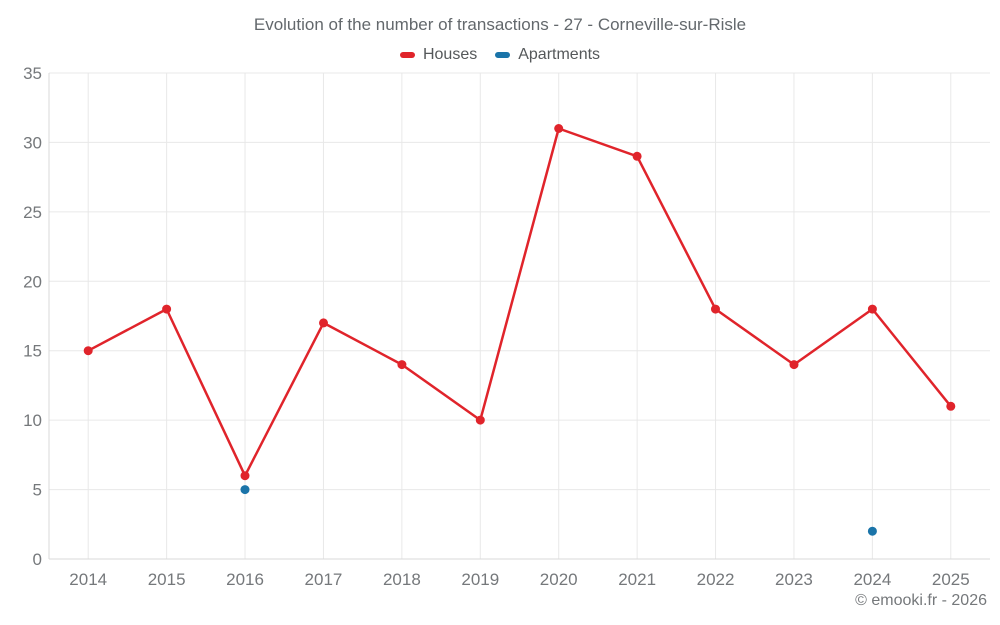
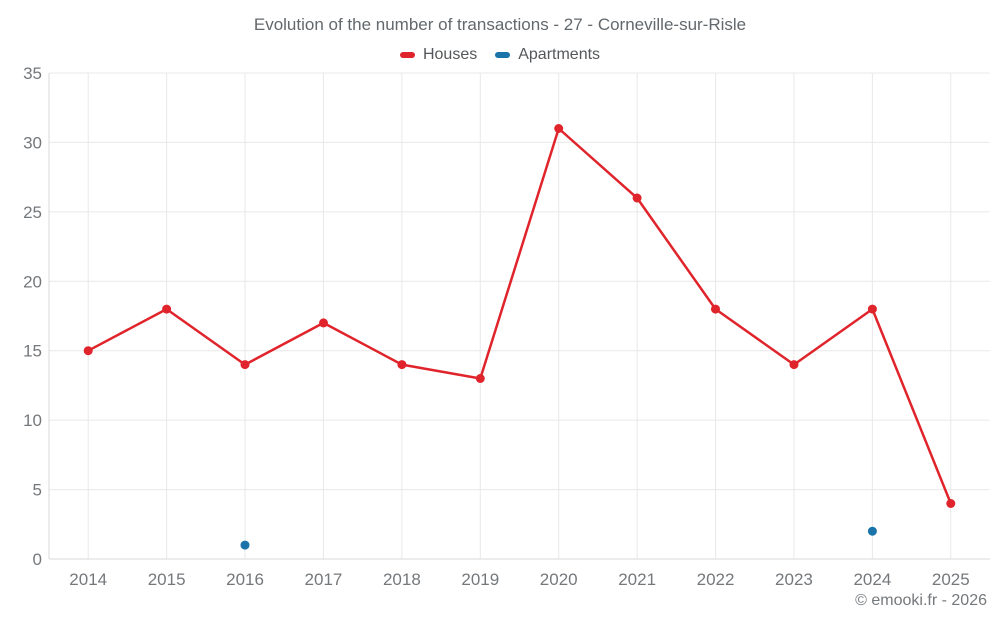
Houses/2016: 6 -> 14
Apartments/2016: 5 -> 1
Houses/2019: 10 -> 13
Houses/2021: 29 -> 26
Houses/2025: 11 -> 4
